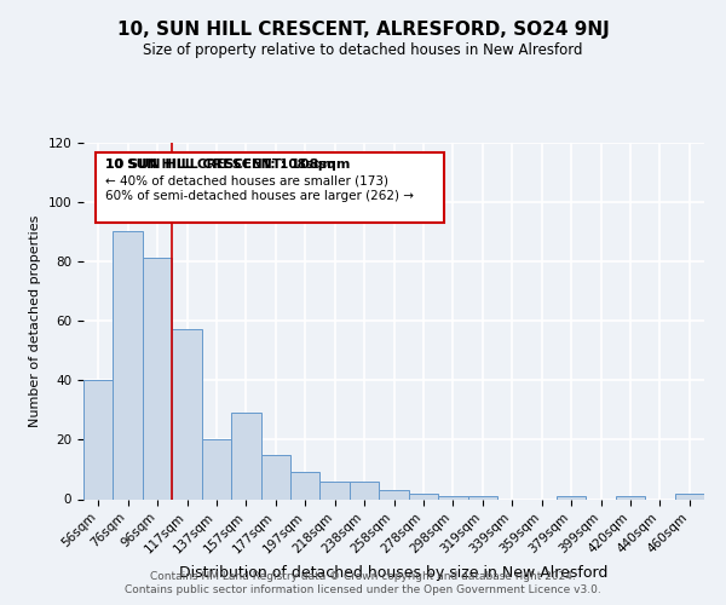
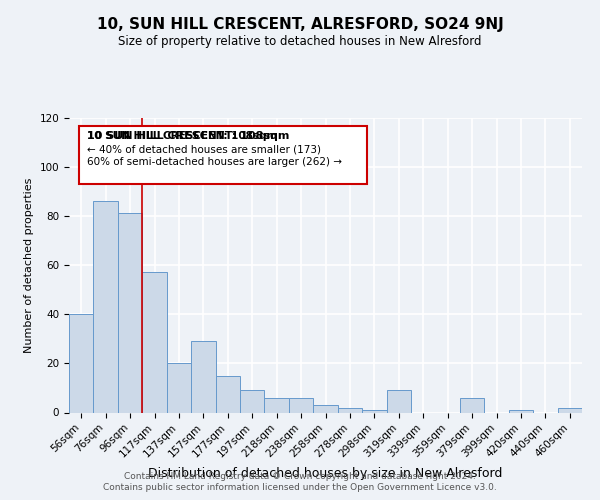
76sqm: 90 -> 86
319sqm: 1 -> 9
379sqm: 1 -> 6
